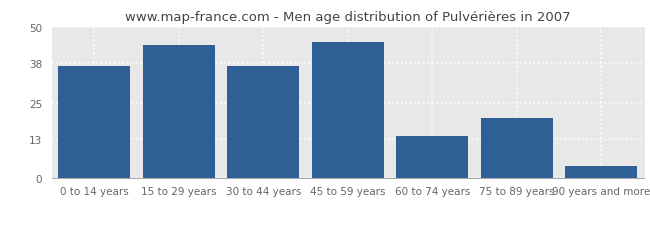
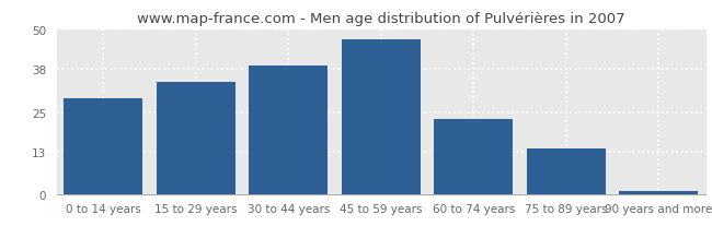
0 to 14 years: 37 -> 29
15 to 29 years: 44 -> 34
30 to 44 years: 37 -> 39
45 to 59 years: 45 -> 47
60 to 74 years: 14 -> 23
75 to 89 years: 20 -> 14
90 years and more: 4 -> 1
